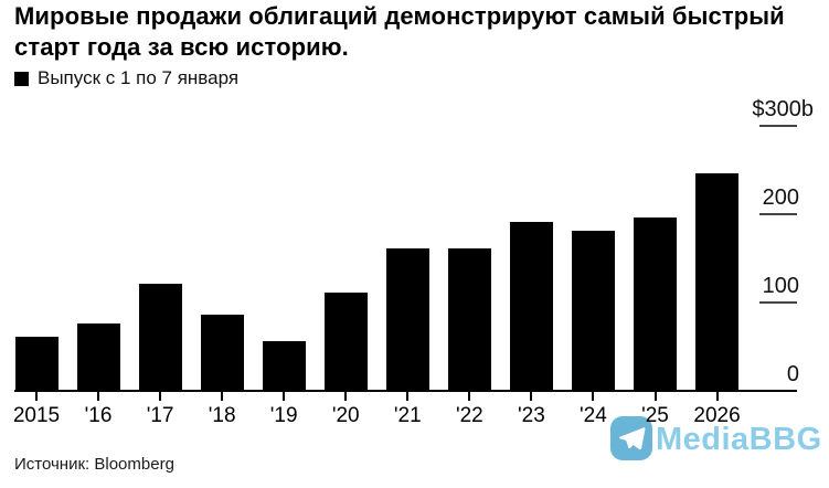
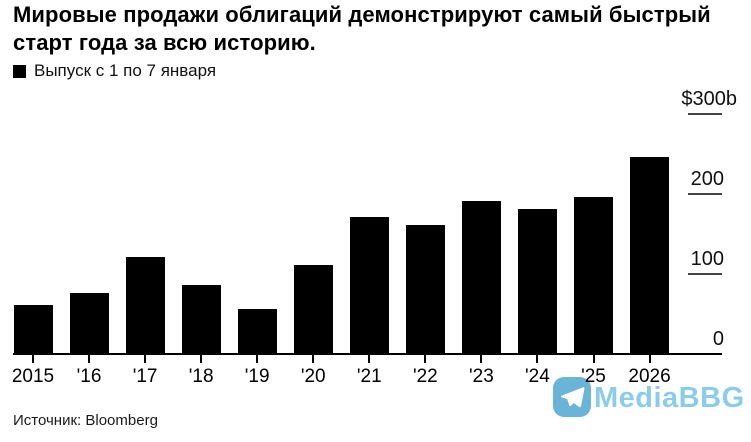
'21: 160 -> 170
